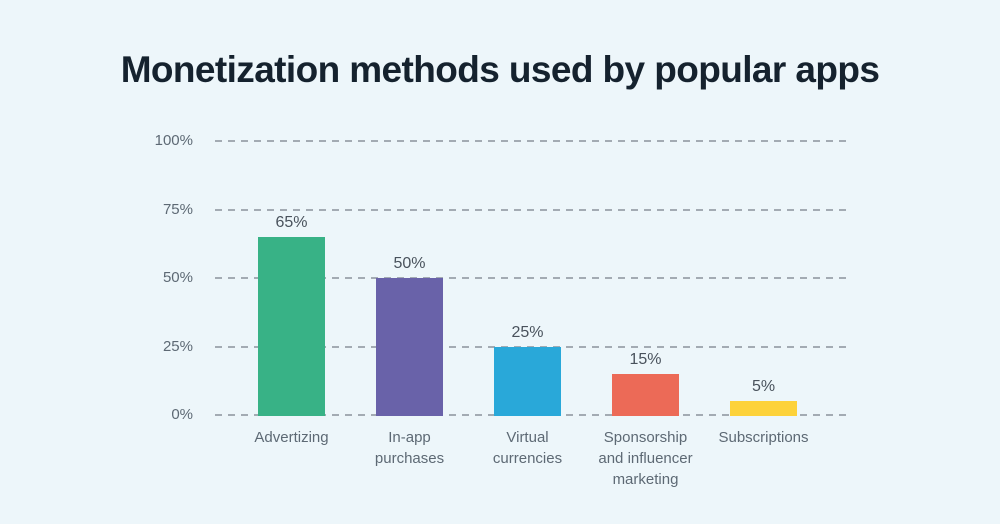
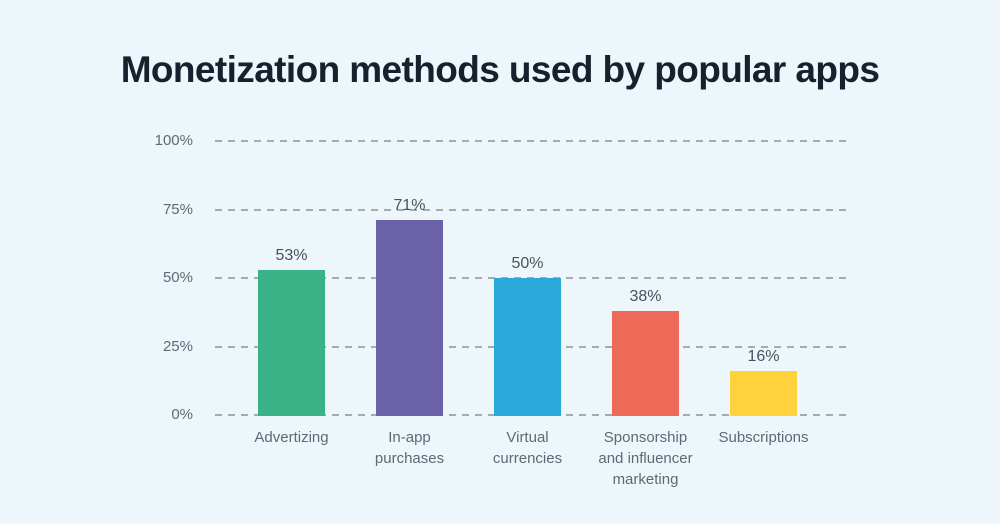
Advertizing: 65% -> 53%
In-app purchases: 50% -> 71%
Virtual currencies: 25% -> 50%
Sponsorship and influencer marketing: 15% -> 38%
Subscriptions: 5% -> 16%
